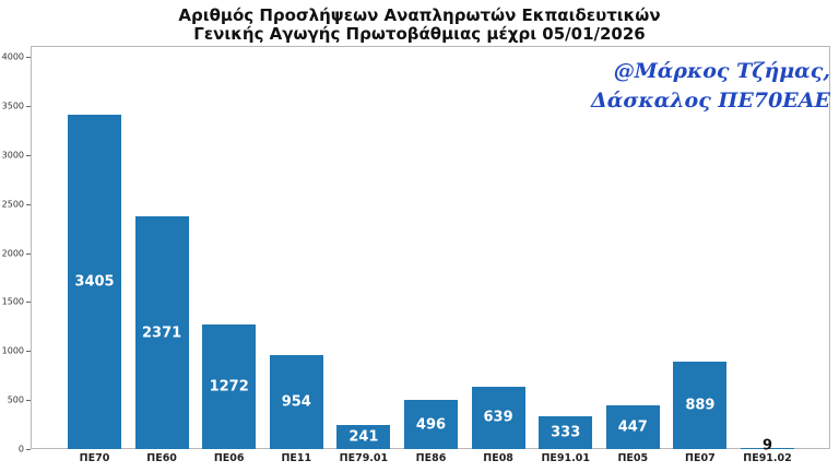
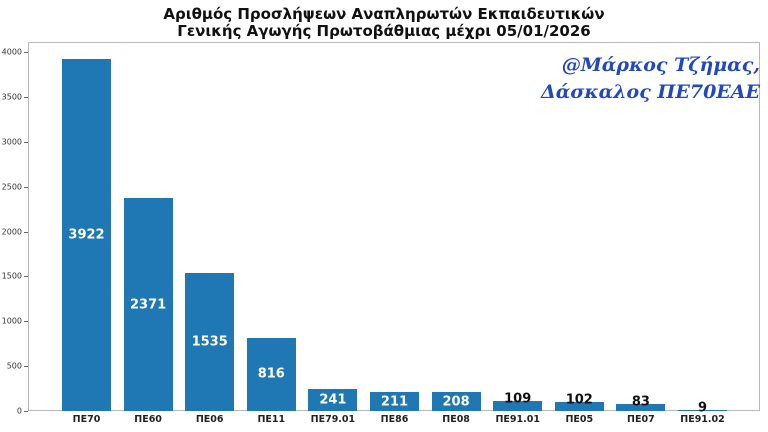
ΠΕ70: 3405 -> 3922
ΠΕ06: 1272 -> 1535
ΠΕ11: 954 -> 816
ΠΕ86: 496 -> 211
ΠΕ08: 639 -> 208
ΠΕ91.01: 333 -> 109
ΠΕ05: 447 -> 102
ΠΕ07: 889 -> 83
